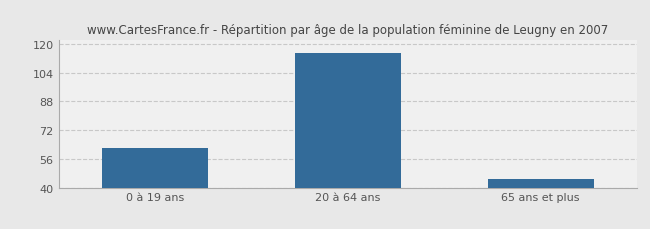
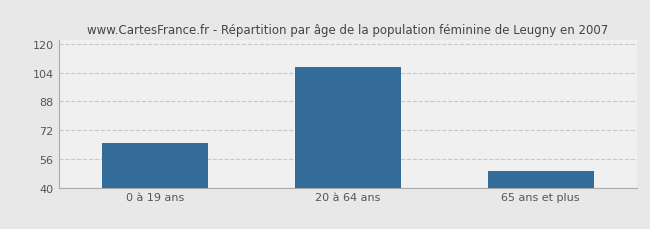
0 à 19 ans: 62 -> 65
20 à 64 ans: 115 -> 107
65 ans et plus: 45 -> 49
